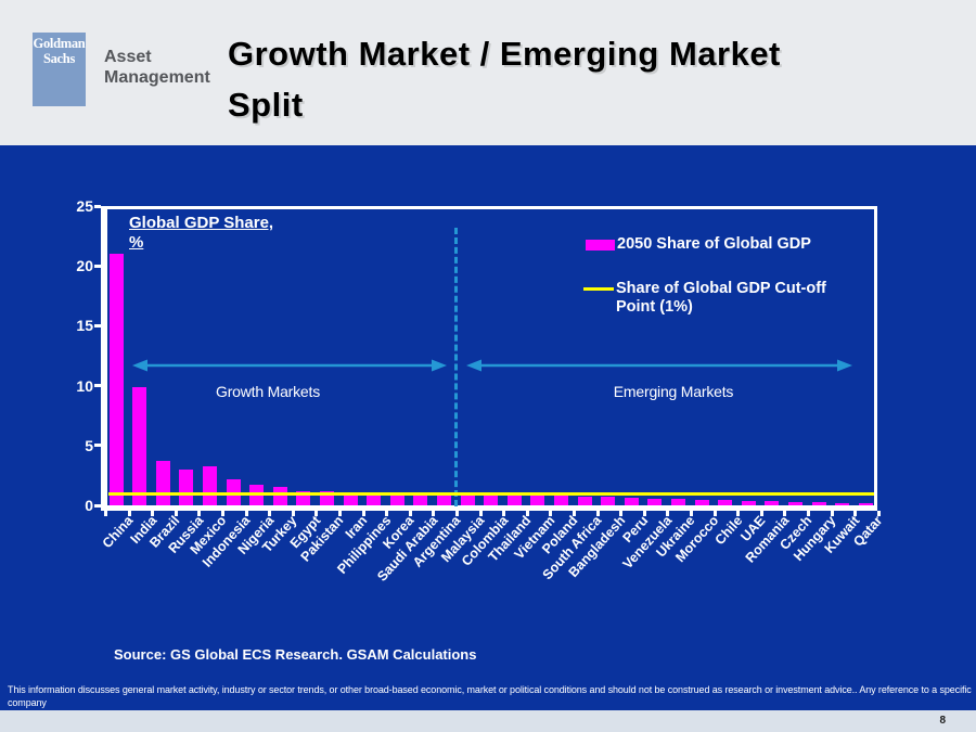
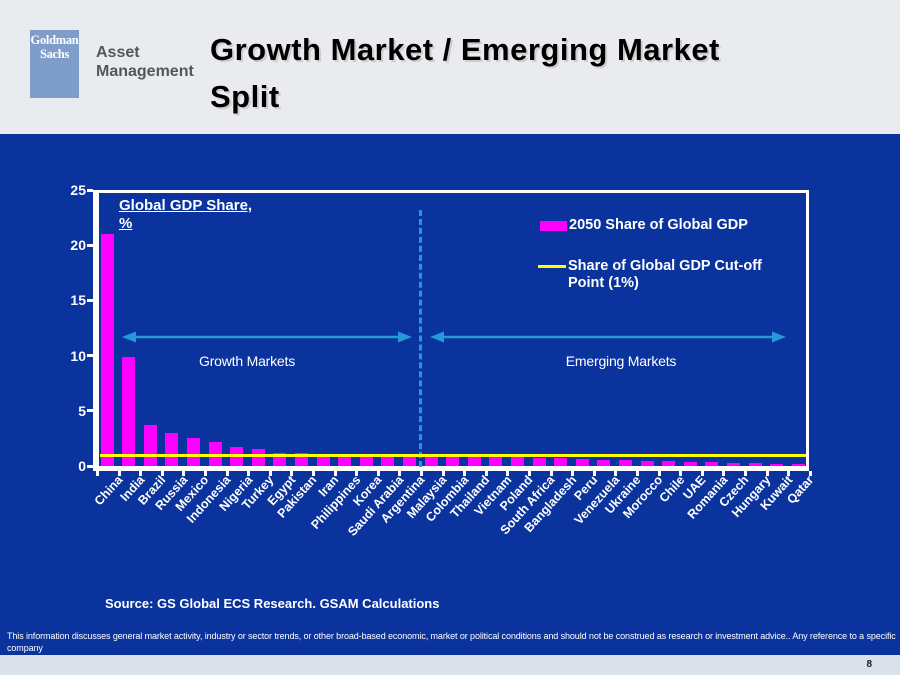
Mexico: 3.3 -> 2.5
